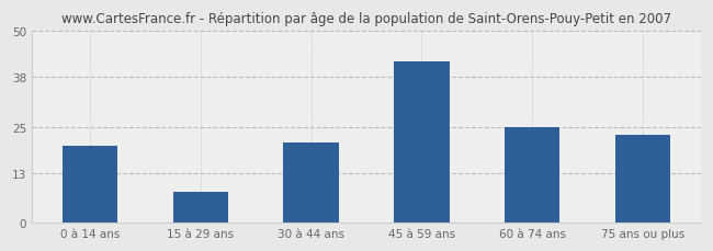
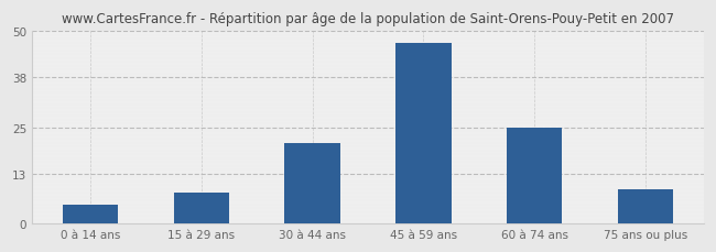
0 à 14 ans: 20 -> 5
45 à 59 ans: 42 -> 47
75 ans ou plus: 23 -> 9
